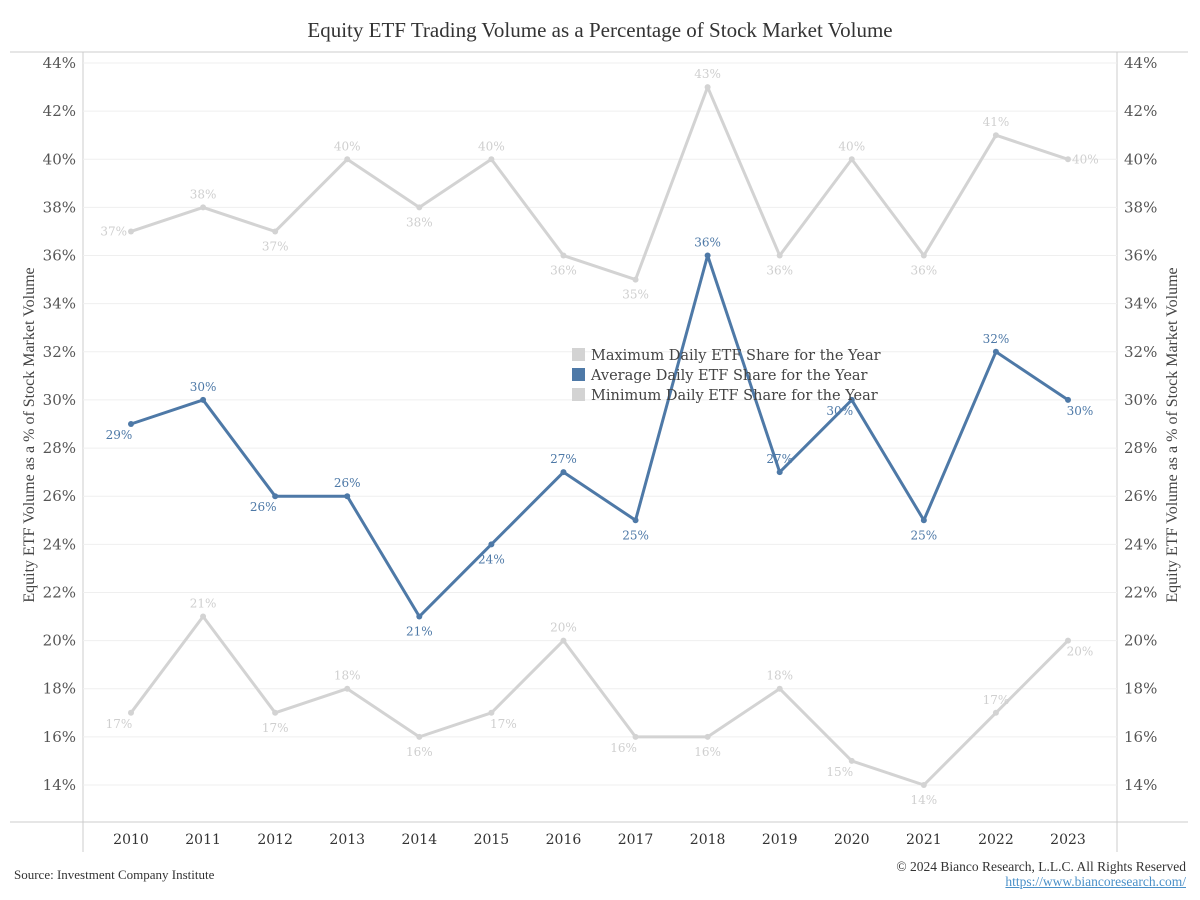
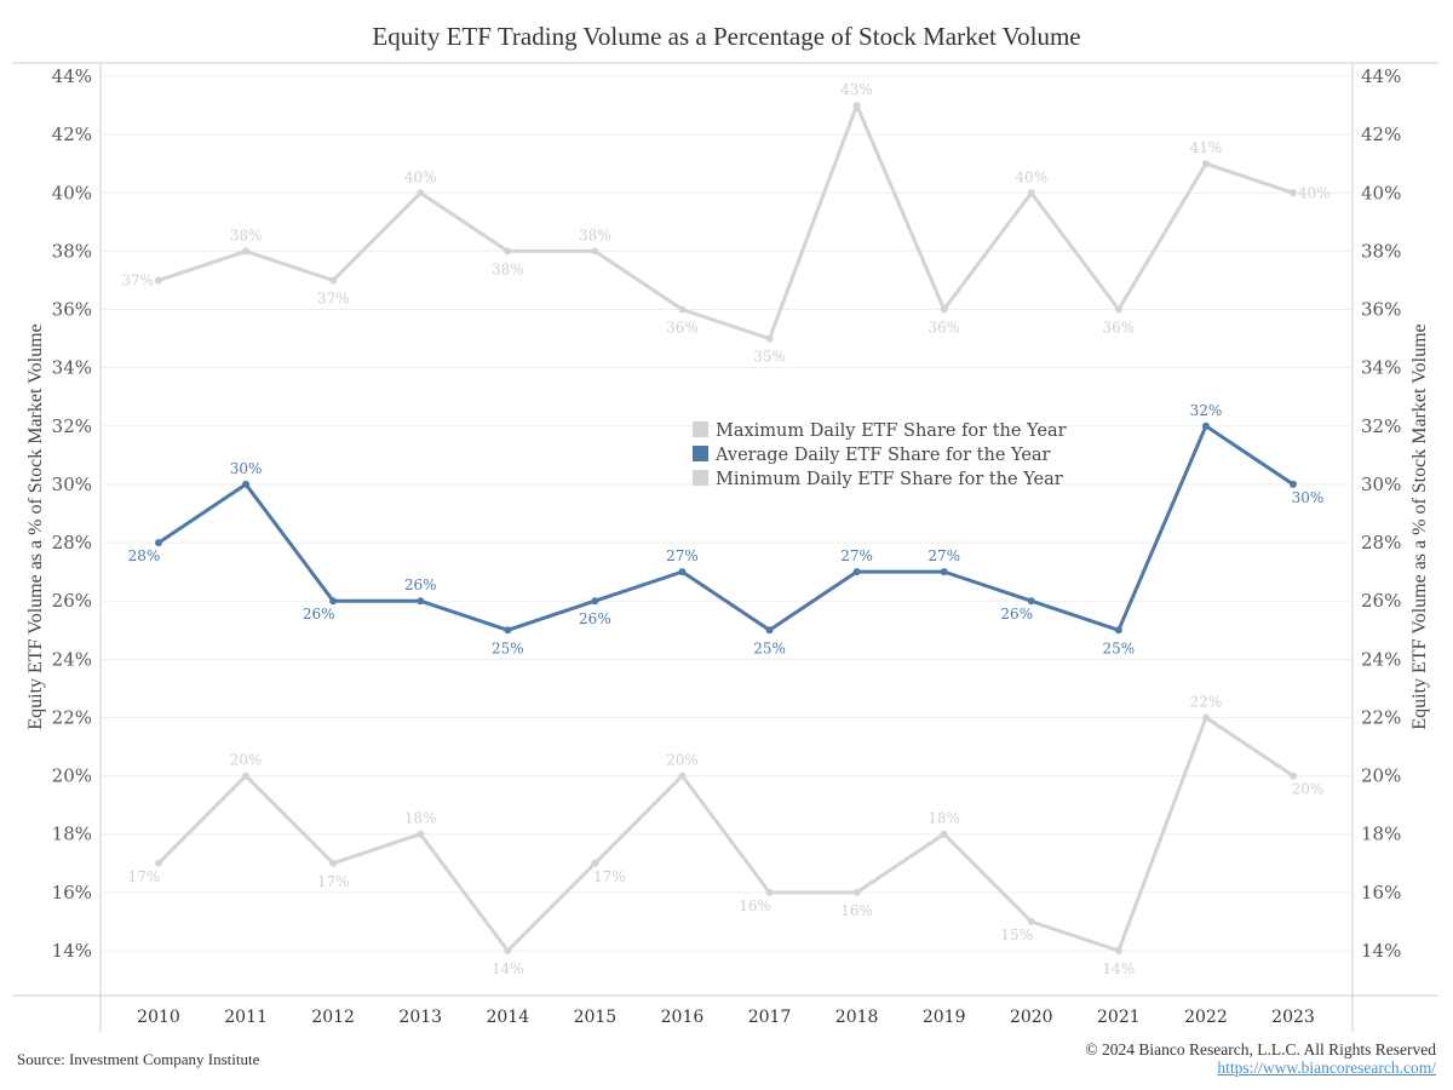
Average Daily ETF Share for the Year/2010: 29% -> 28%
Minimum Daily ETF Share for the Year/2011: 21% -> 20%
Average Daily ETF Share for the Year/2014: 21% -> 25%
Minimum Daily ETF Share for the Year/2014: 16% -> 14%
Maximum Daily ETF Share for the Year/2015: 40% -> 38%
Average Daily ETF Share for the Year/2015: 24% -> 26%
Average Daily ETF Share for the Year/2018: 36% -> 27%
Average Daily ETF Share for the Year/2020: 30% -> 26%
Minimum Daily ETF Share for the Year/2022: 17% -> 22%
